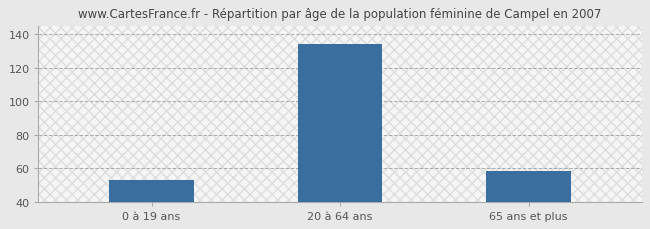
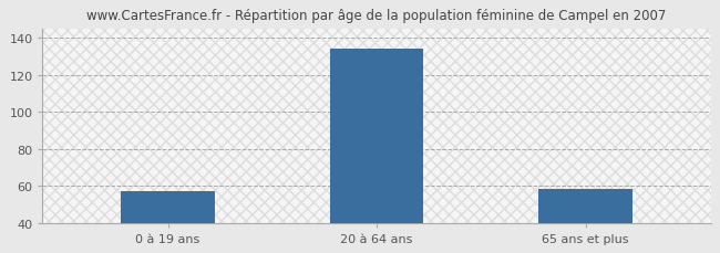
0 à 19 ans: 53 -> 57
